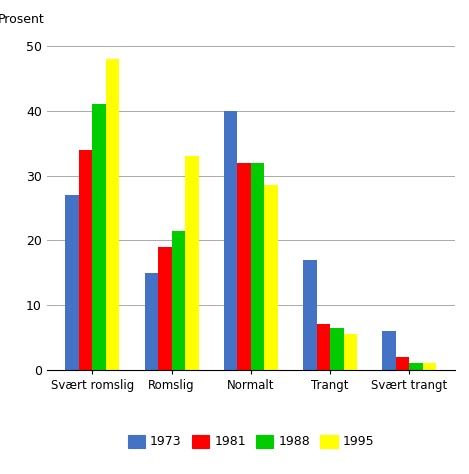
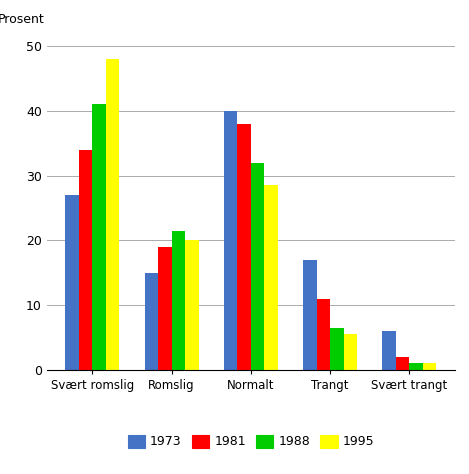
1995/Romslig: 33.0 -> 20.0
1981/Normalt: 32 -> 38
1981/Trangt: 7 -> 11
